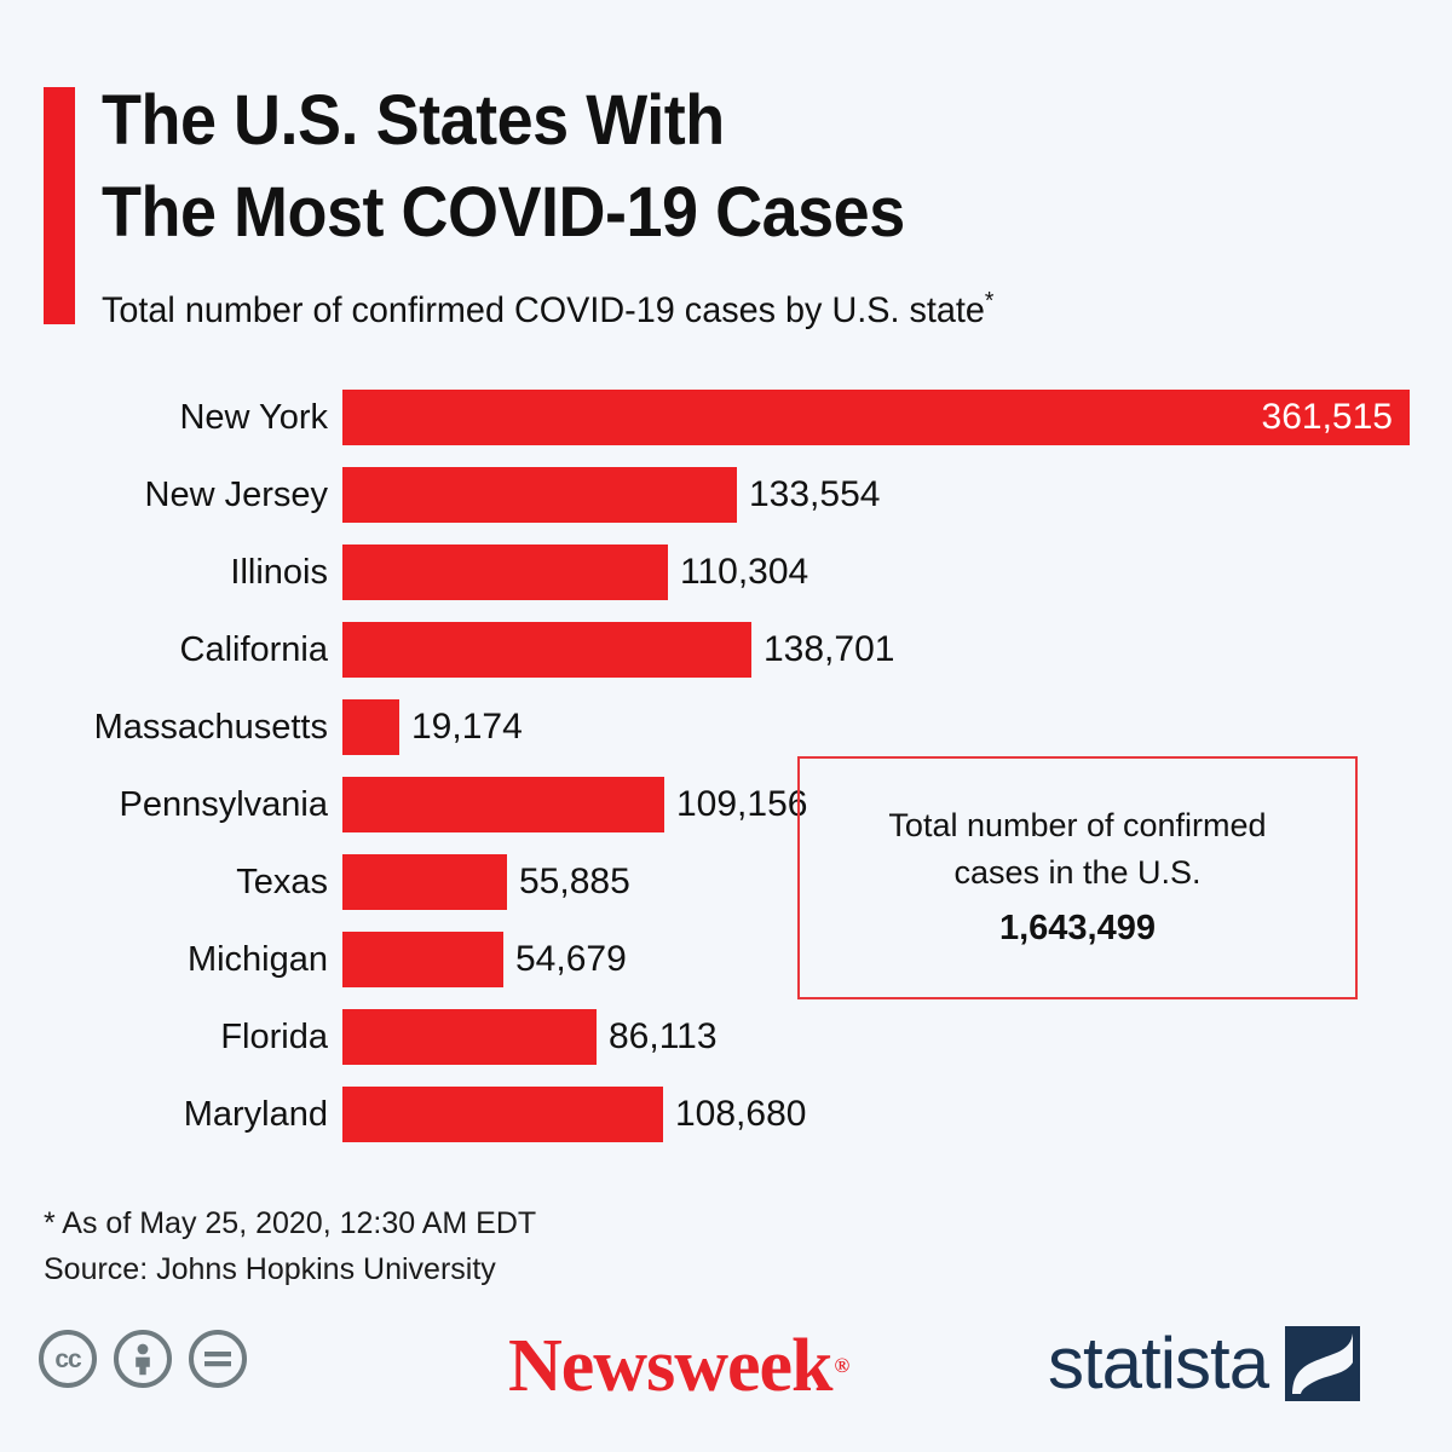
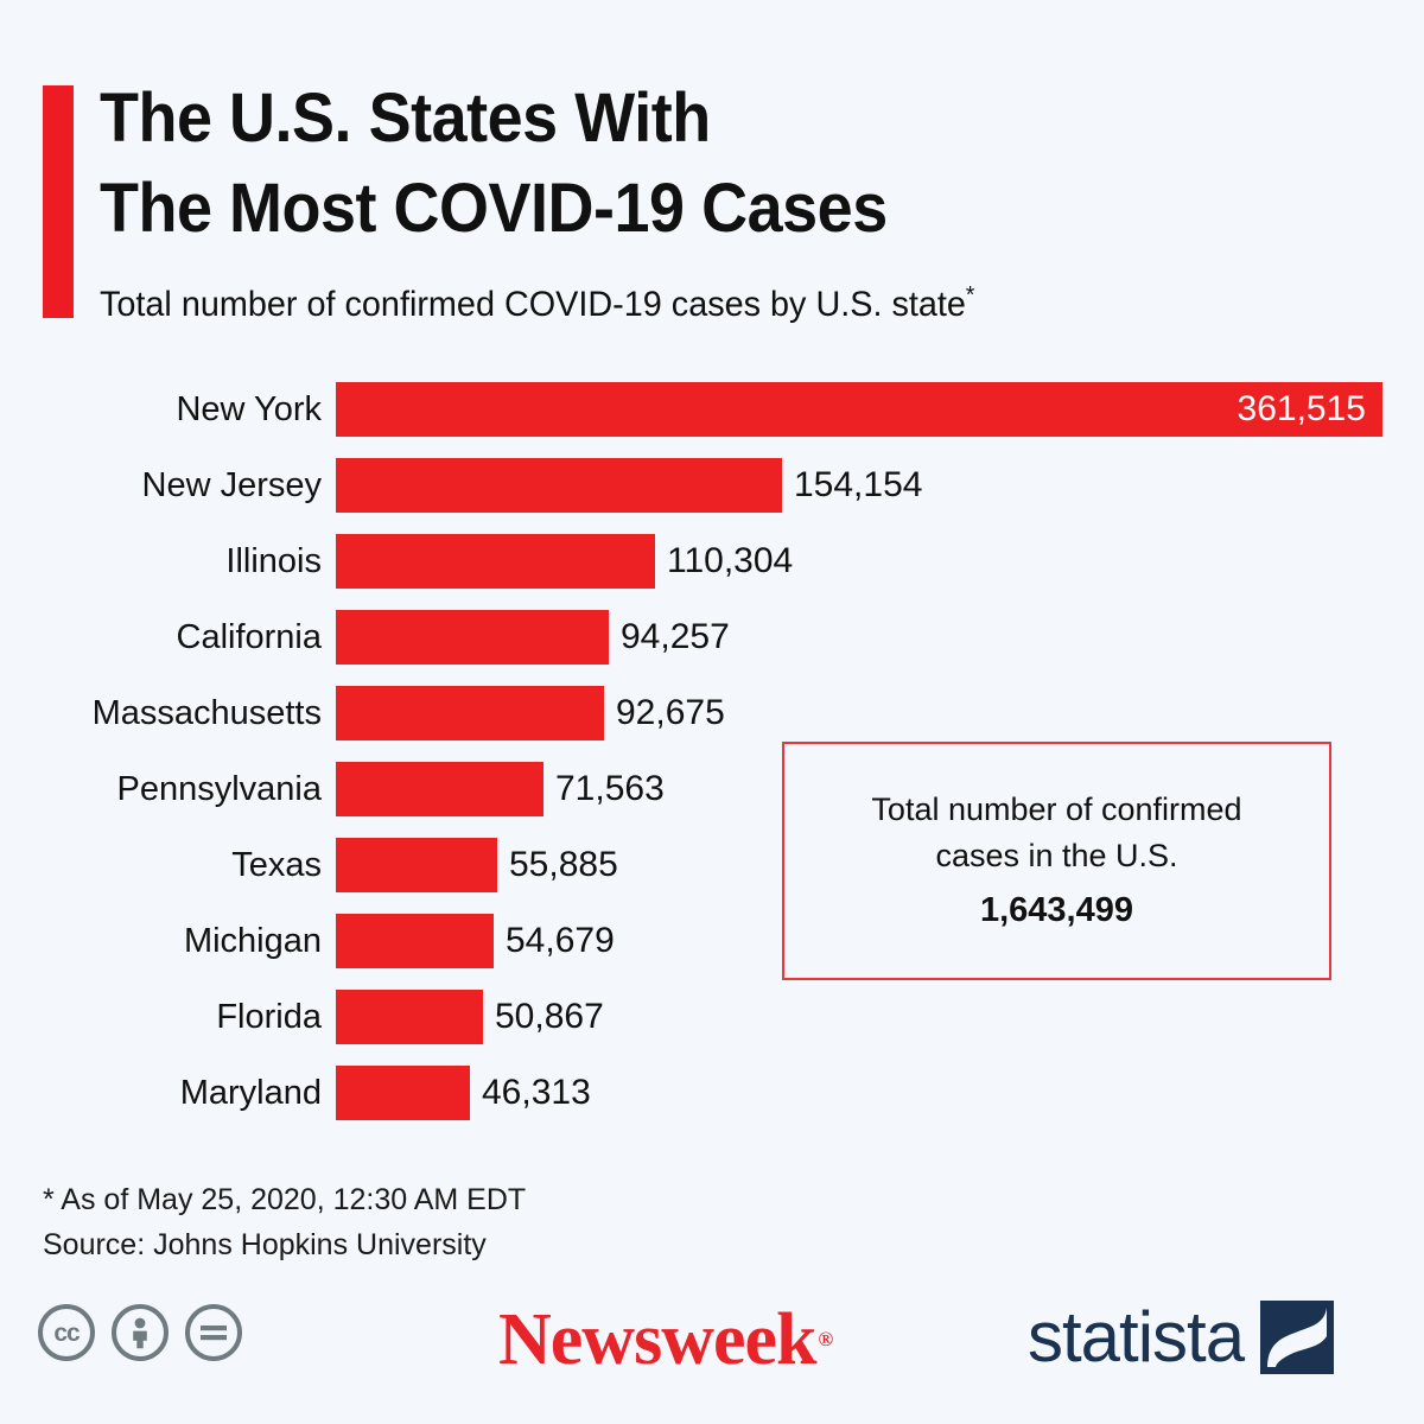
New Jersey: 133,554 -> 154,154
California: 138,701 -> 94,257
Massachusetts: 19,174 -> 92,675
Pennsylvania: 109,156 -> 71,563
Florida: 86,113 -> 50,867
Maryland: 108,680 -> 46,313
